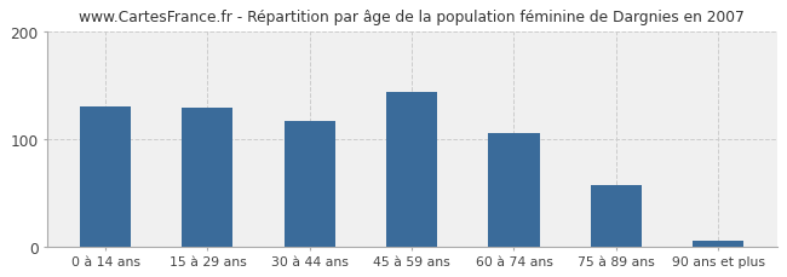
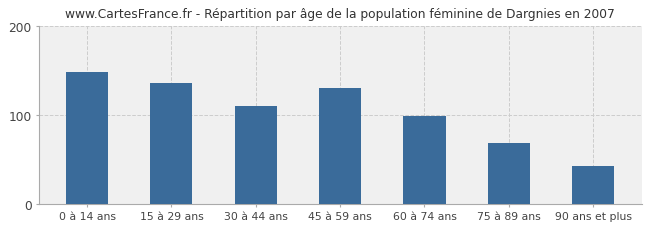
0 à 14 ans: 130 -> 148
15 à 29 ans: 129 -> 136
30 à 44 ans: 117 -> 110
45 à 59 ans: 143 -> 130
60 à 74 ans: 105 -> 98
75 à 89 ans: 57 -> 68
90 ans et plus: 5 -> 42
